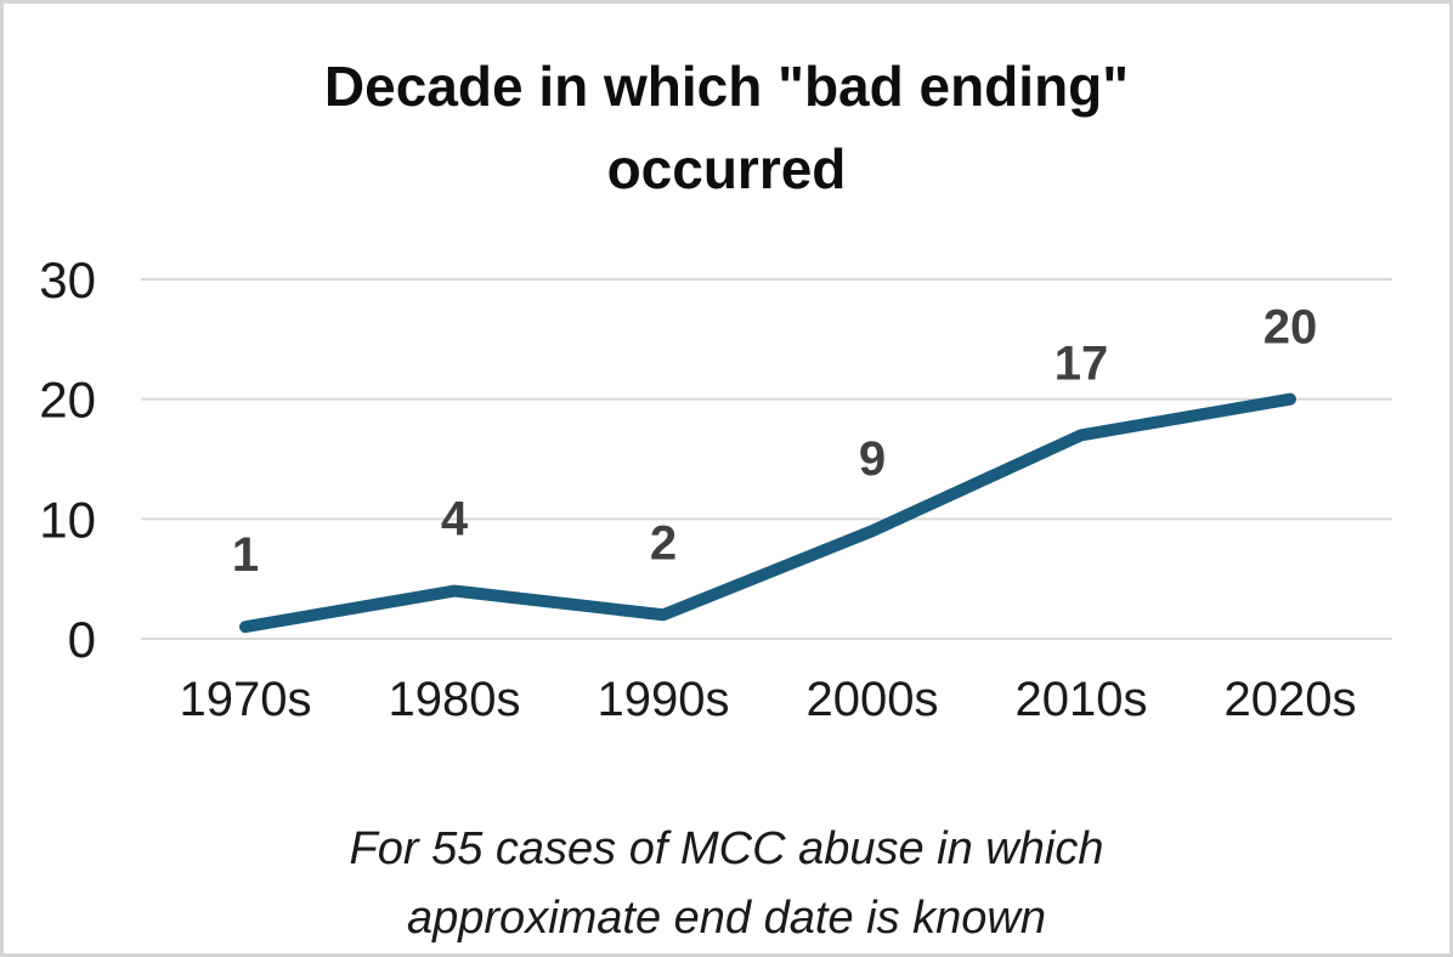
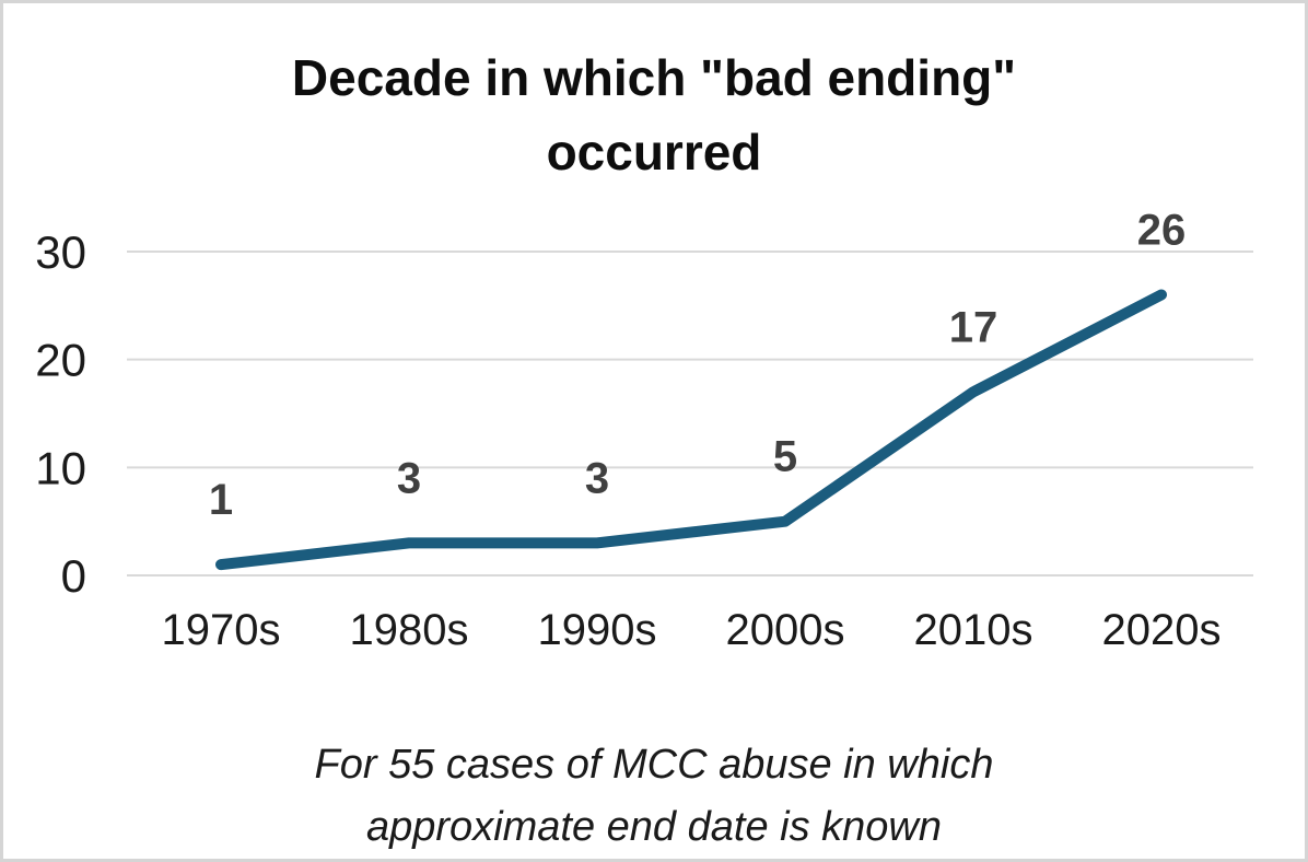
1980s: 4 -> 3
1990s: 2 -> 3
2000s: 9 -> 5
2020s: 20 -> 26
